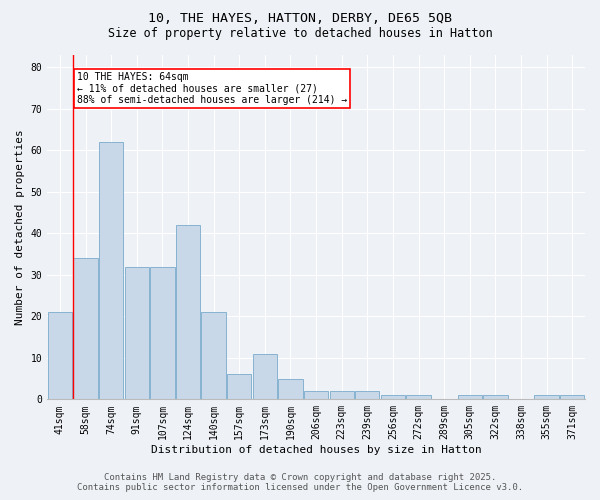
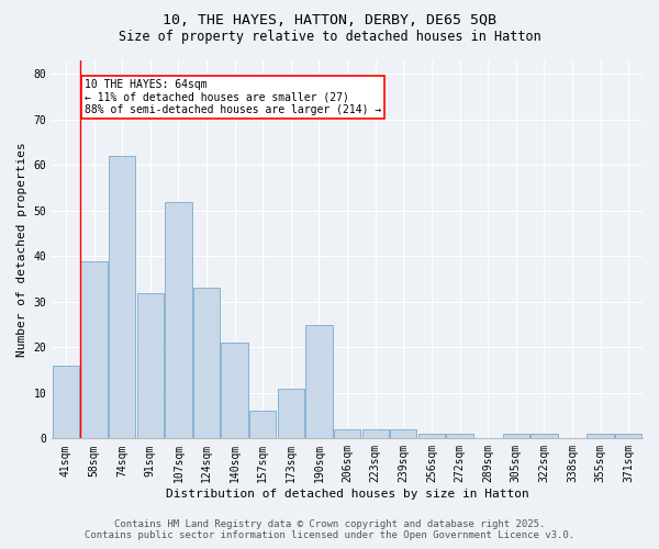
41sqm: 21 -> 16
58sqm: 34 -> 39
107sqm: 32 -> 52
124sqm: 42 -> 33
190sqm: 5 -> 25
